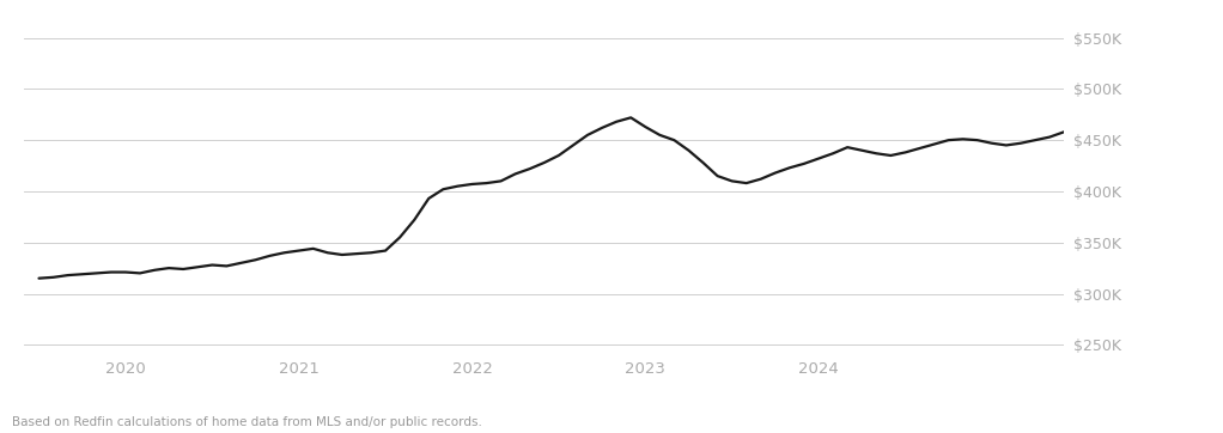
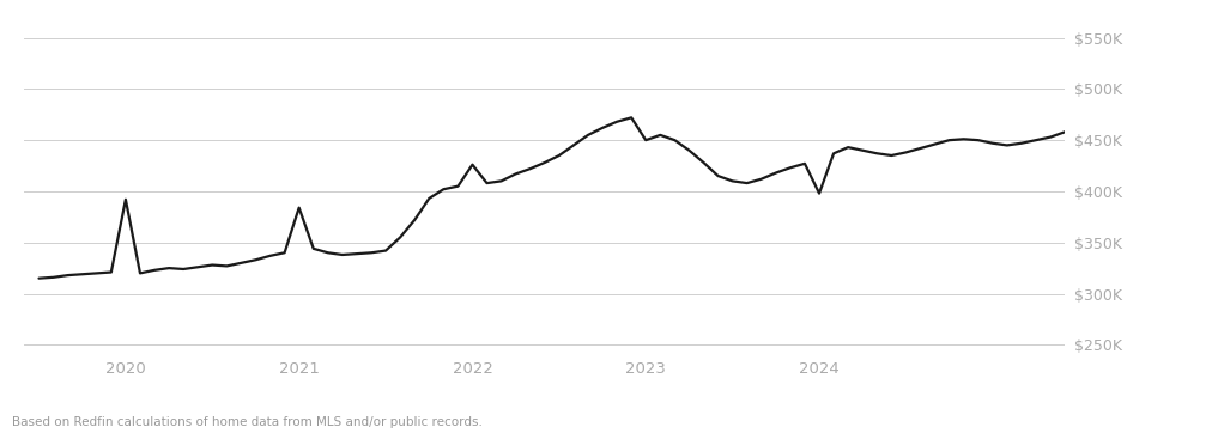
2020: $321K -> $392K
2021: $342K -> $384K
2022: $407K -> $426K
2023: $463K -> $450K
2024: $432K -> $398K
